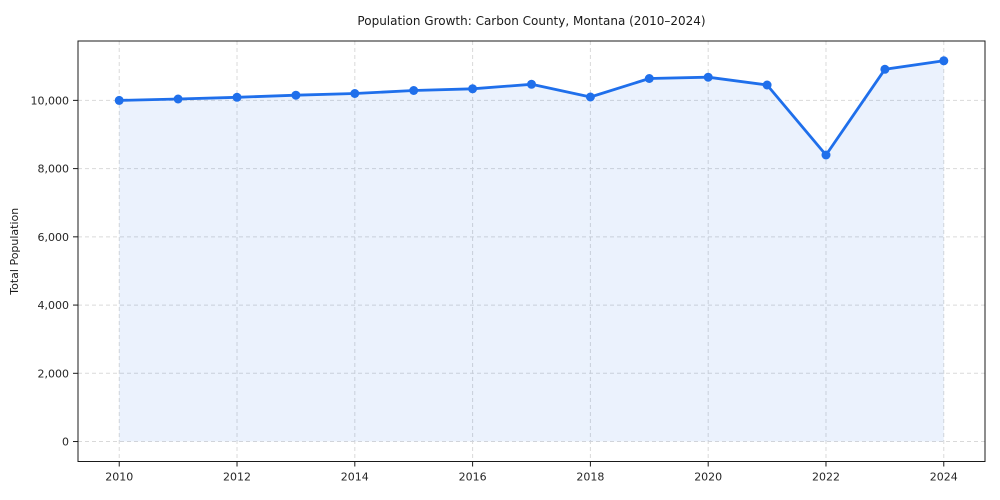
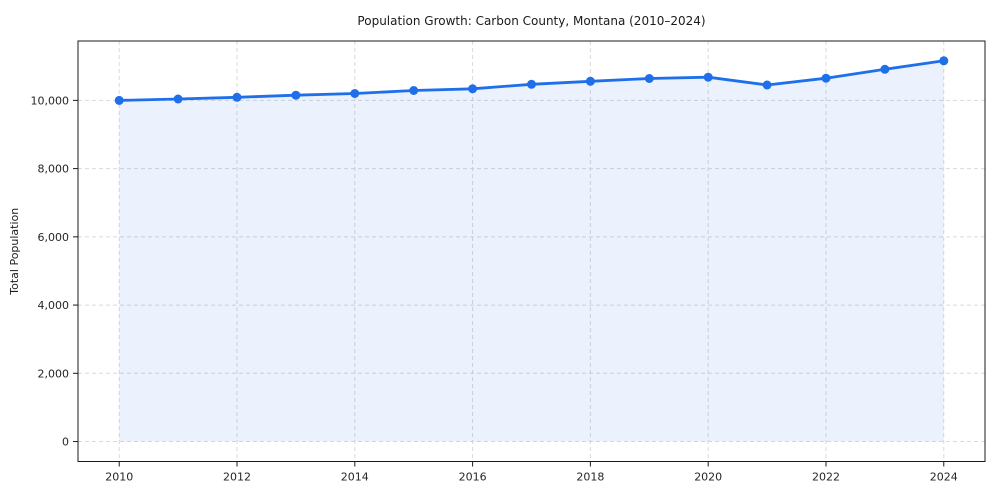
2018: 10100 -> 10600
2022: 8400 -> 10600
